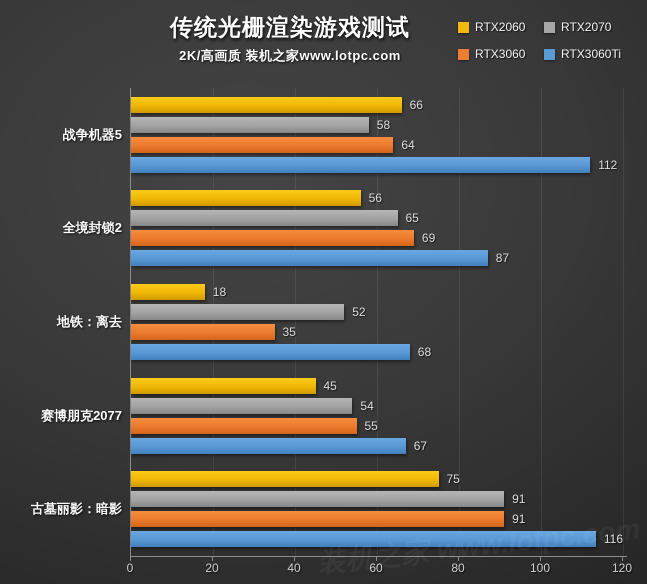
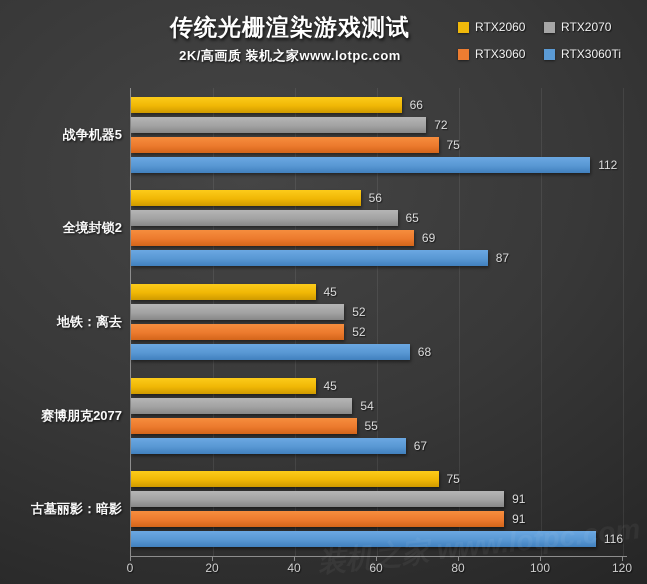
RTX2070/战争机器5: 58 -> 72
RTX3060/战争机器5: 64 -> 75
RTX2060/地铁：离去: 18 -> 45
RTX3060/地铁：离去: 35 -> 52
